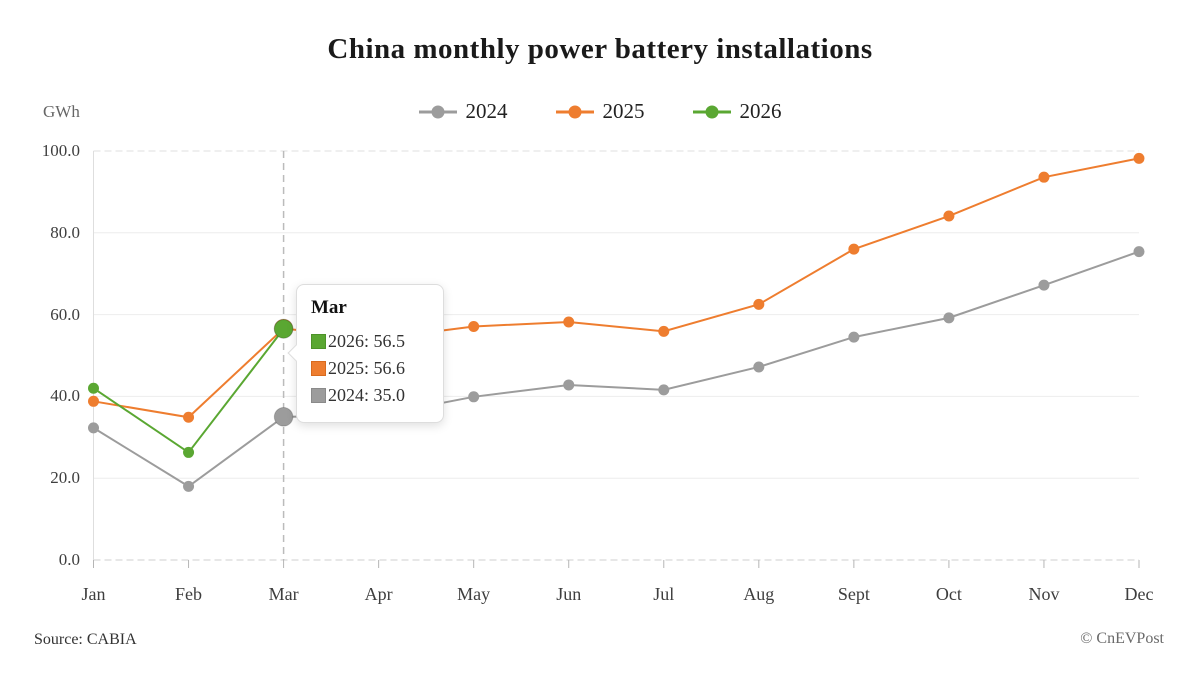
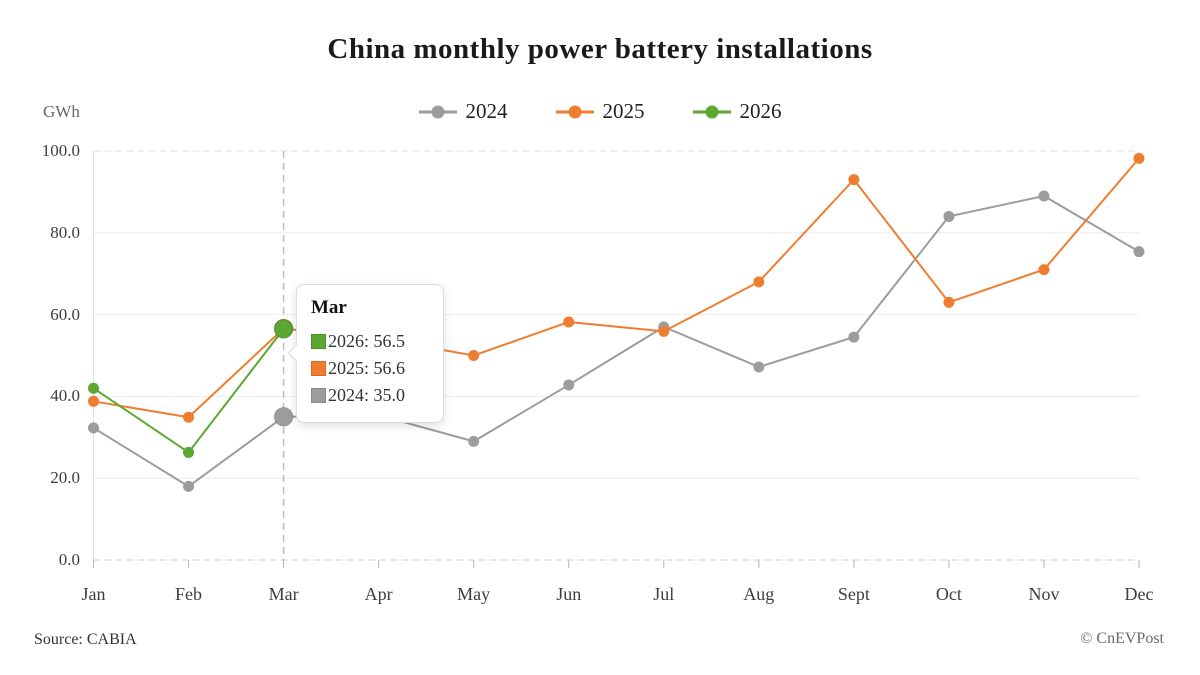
2024/May: 40 -> 29
2025/May: 57 -> 50
2024/Jul: 42 -> 57
2025/Aug: 62 -> 68
2025/Sept: 76 -> 93
2024/Oct: 59 -> 84
2025/Oct: 84 -> 63
2024/Nov: 67 -> 89
2025/Nov: 94 -> 71
